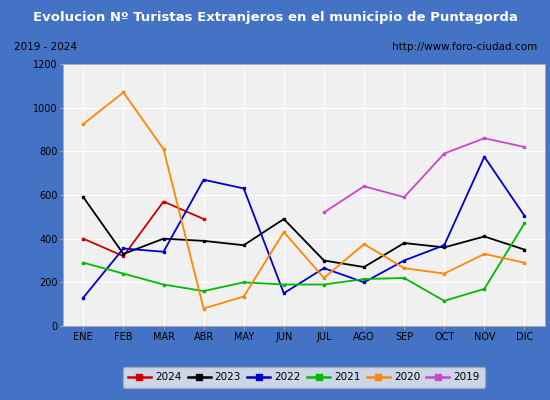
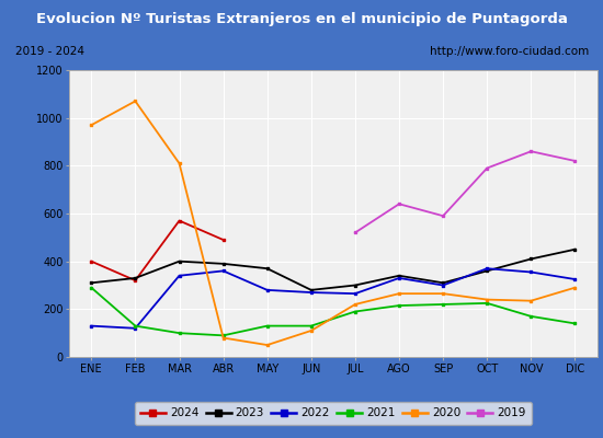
2023/ENE: 590 -> 310
2020/ENE: 925 -> 970
2022/FEB: 355 -> 120
2021/FEB: 240 -> 130
2021/MAR: 190 -> 100
2022/ABR: 670 -> 360
2021/ABR: 160 -> 90
2022/MAY: 630 -> 280
2021/MAY: 200 -> 130
2020/MAY: 135 -> 50
2023/JUN: 490 -> 280
2022/JUN: 150 -> 270
2021/JUN: 190 -> 130
2020/JUN: 430 -> 110
2023/AGO: 270 -> 340
2022/AGO: 200 -> 330
2020/AGO: 375 -> 265
2023/SEP: 380 -> 310
2021/OCT: 115 -> 225
2022/NOV: 775 -> 355
2020/NOV: 330 -> 235
2023/DIC: 350 -> 450
2022/DIC: 505 -> 325
2021/DIC: 470 -> 140
